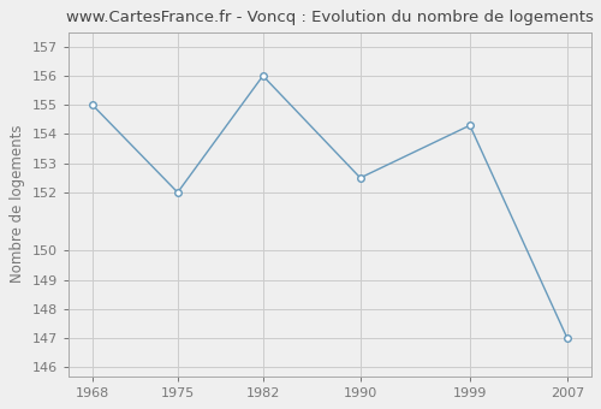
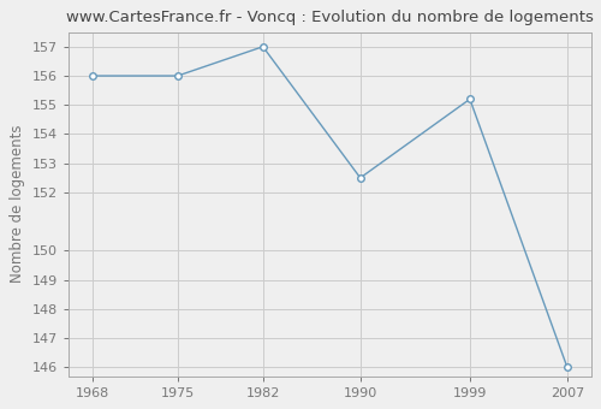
1968: 155.0 -> 156.0
1975: 152.0 -> 156.0
1982: 156.0 -> 157.0
1999: 154.3 -> 155.2
2007: 147.0 -> 146.0
